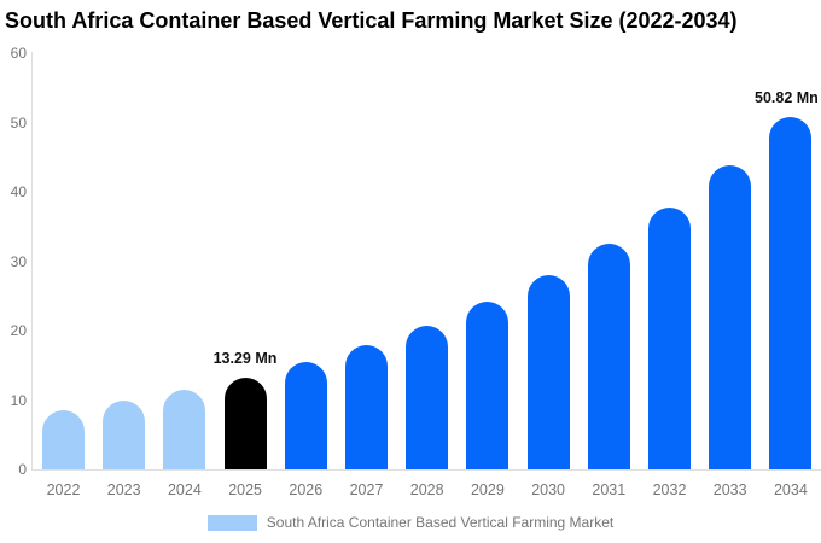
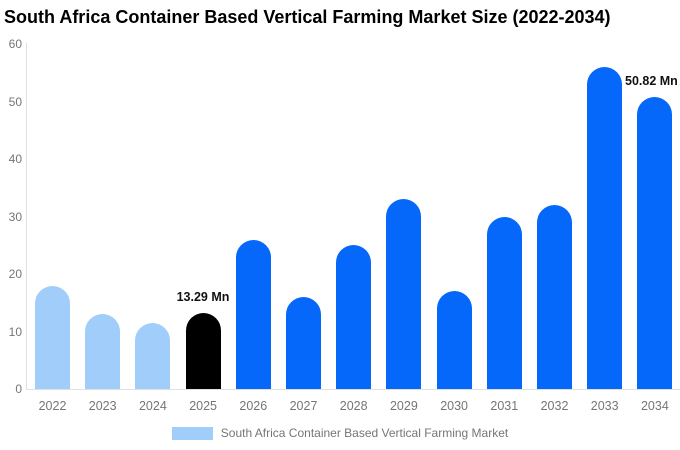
2022: 8 -> 18
2023: 10 -> 13
2026: 15 -> 26
2027: 18 -> 16
2028: 21 -> 25
2029: 24 -> 33
2030: 28 -> 17
2031: 32 -> 30
2032: 38 -> 32
2033: 44 -> 56
